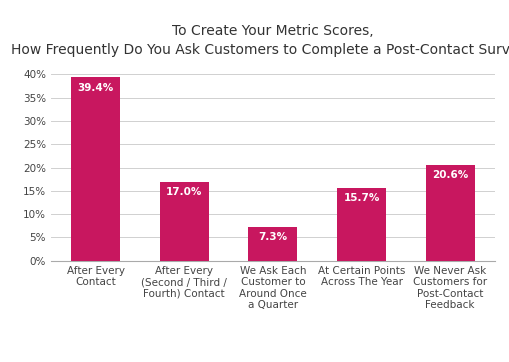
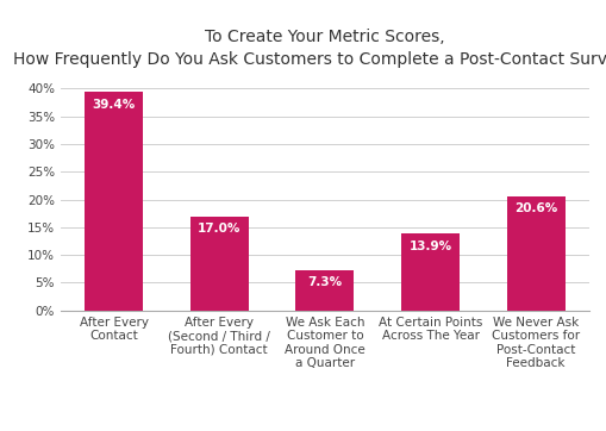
At Certain Points Across The Year: 15.7% -> 13.9%
